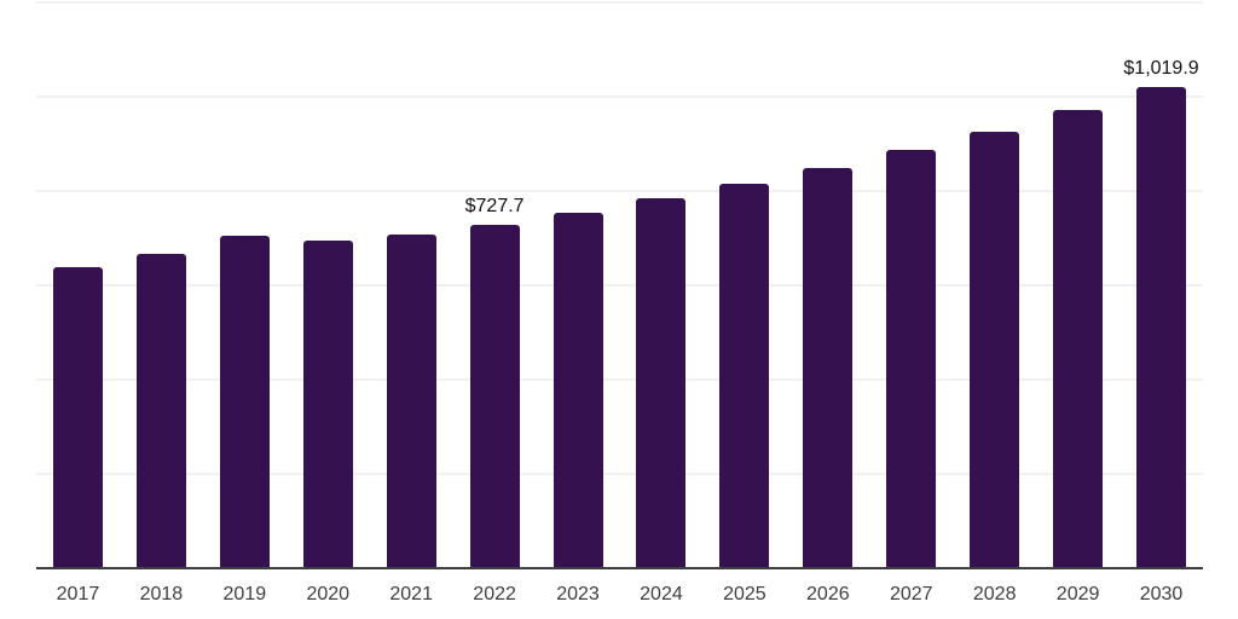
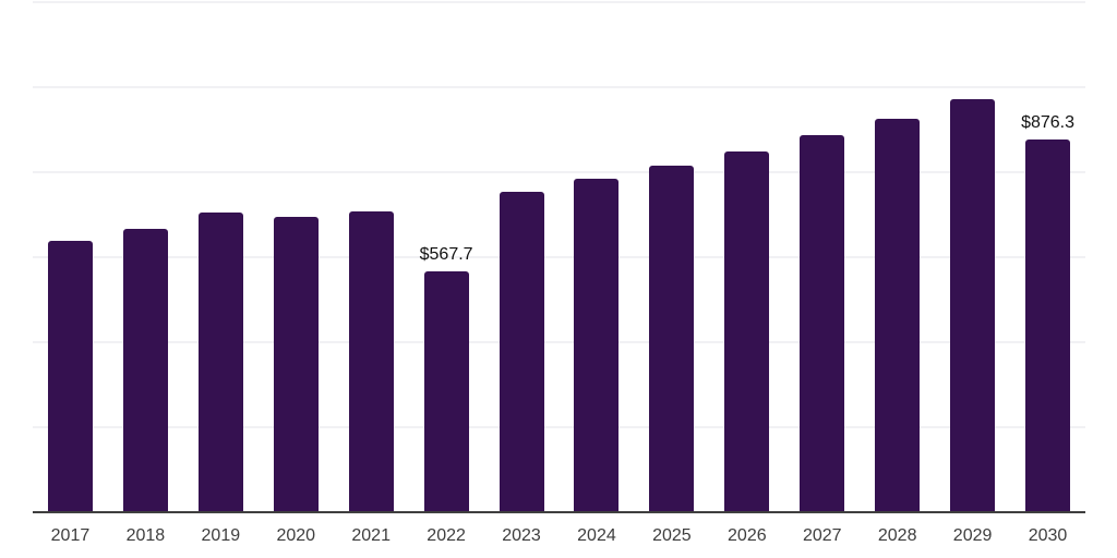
2022: $727.7 -> $567.7
2030: $1,019.9 -> $876.3
